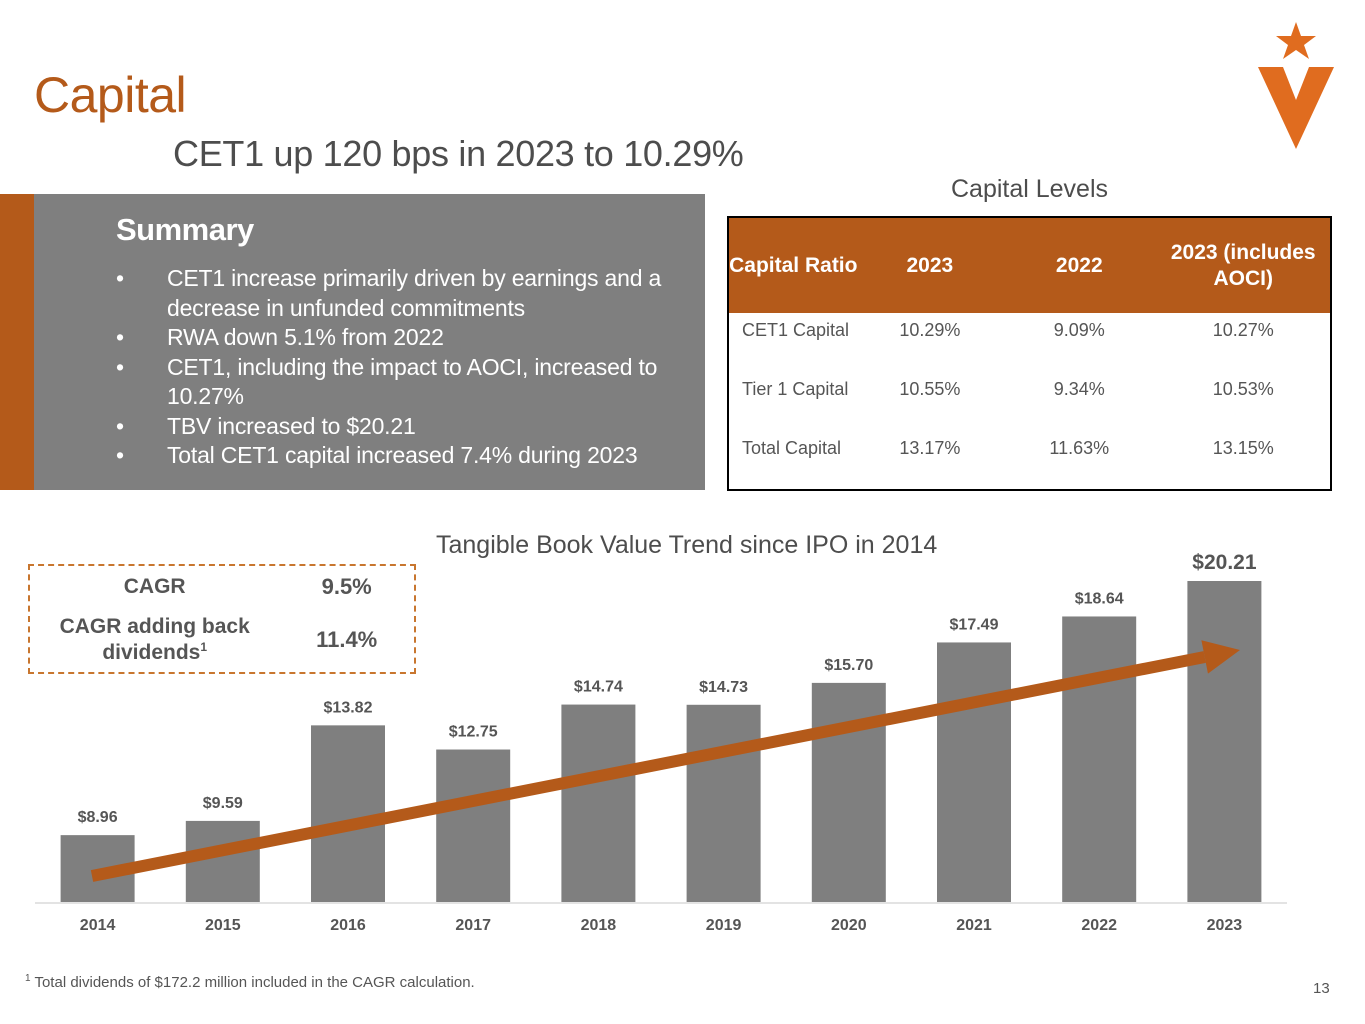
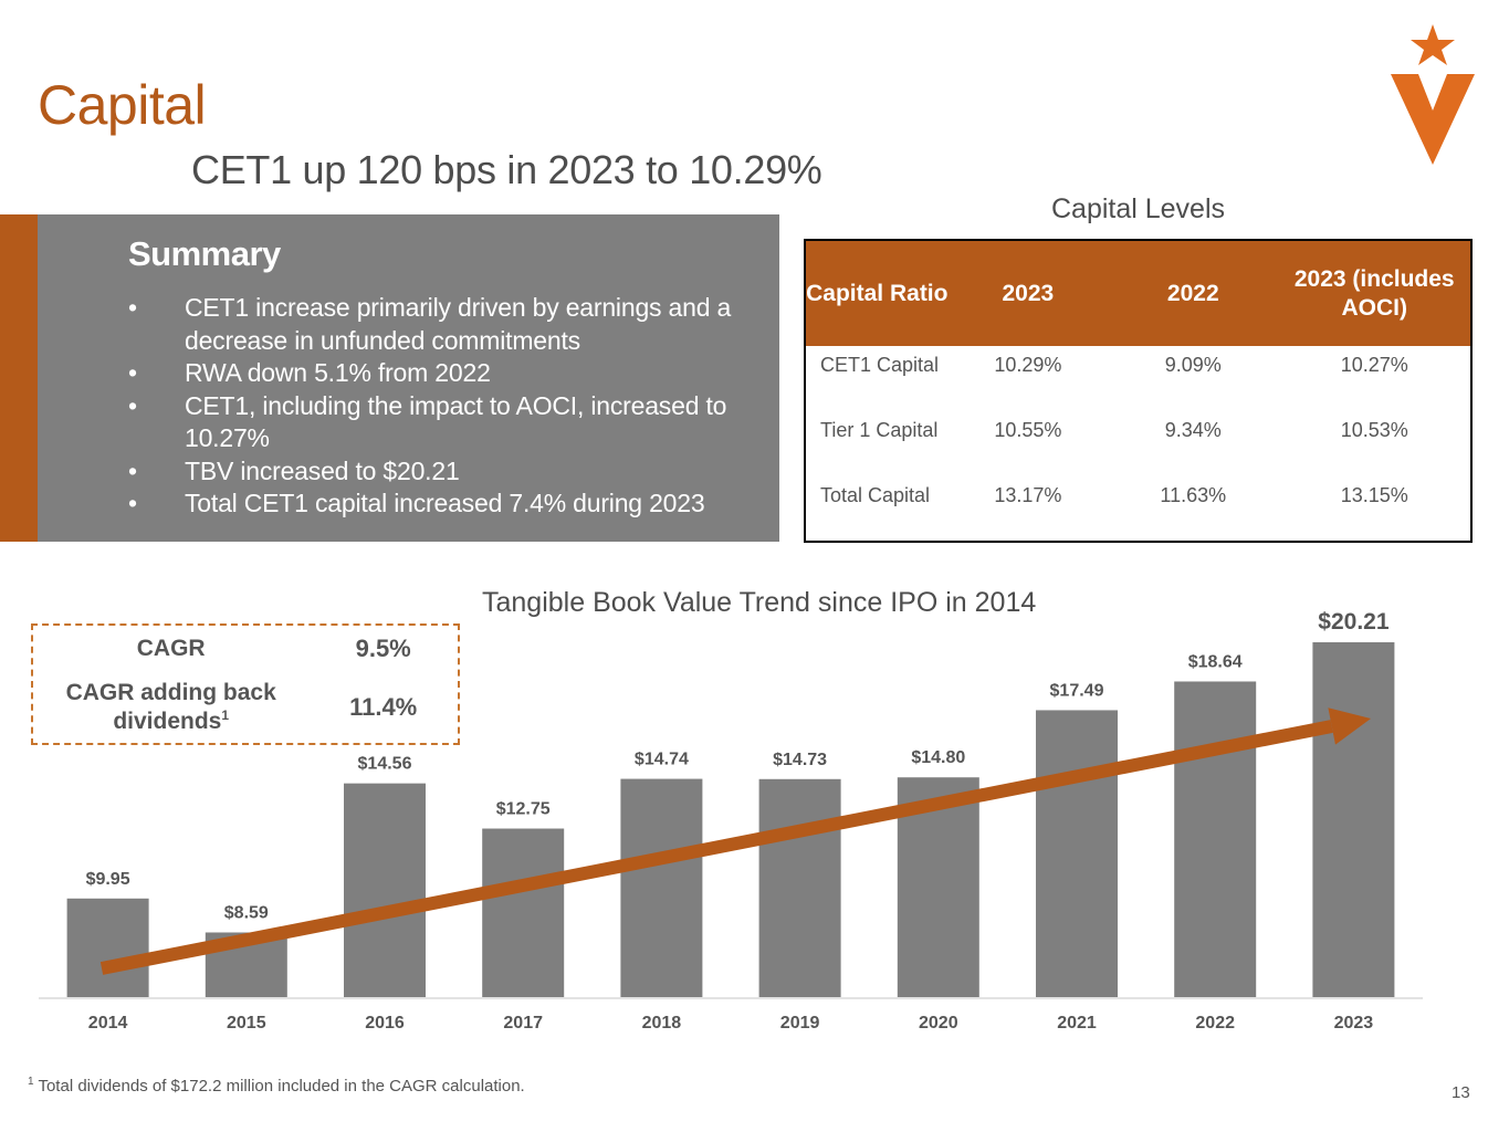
2014: $8.96 -> $9.95
2015: $9.59 -> $8.59
2016: $13.82 -> $14.56
2020: $15.70 -> $14.80
